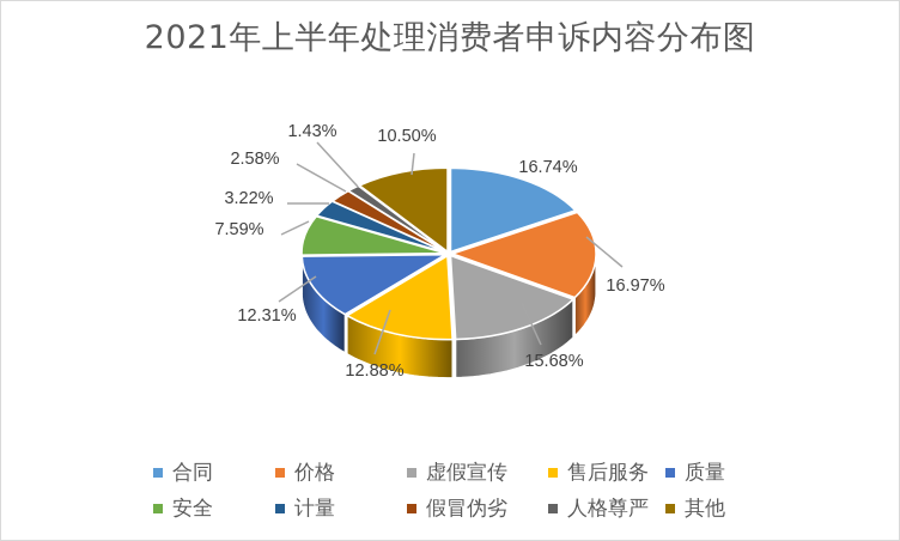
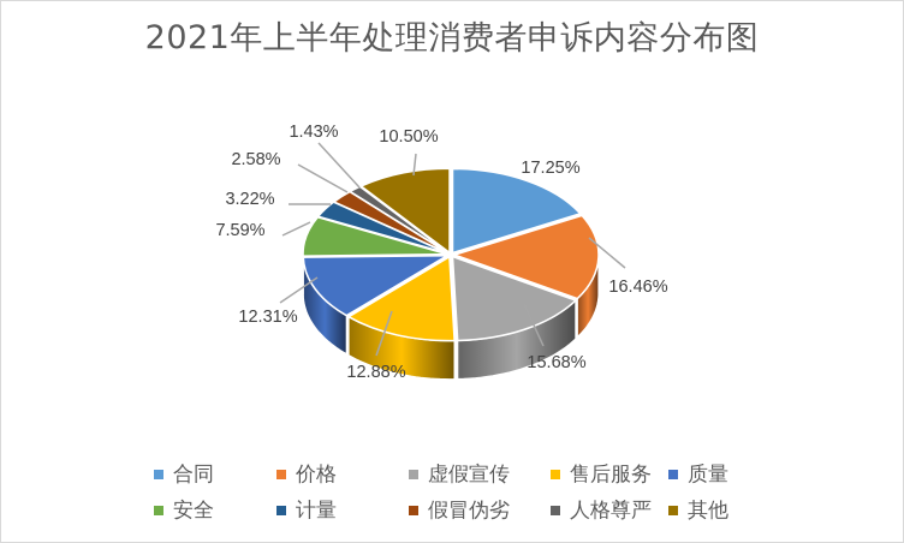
合同: 16.74% -> 17.25%
价格: 16.97% -> 16.46%
